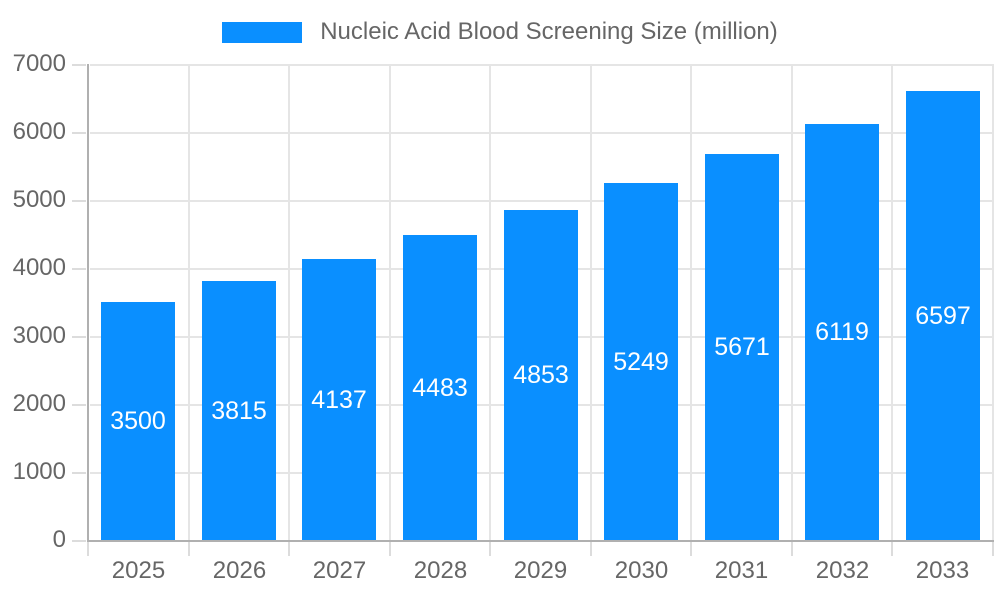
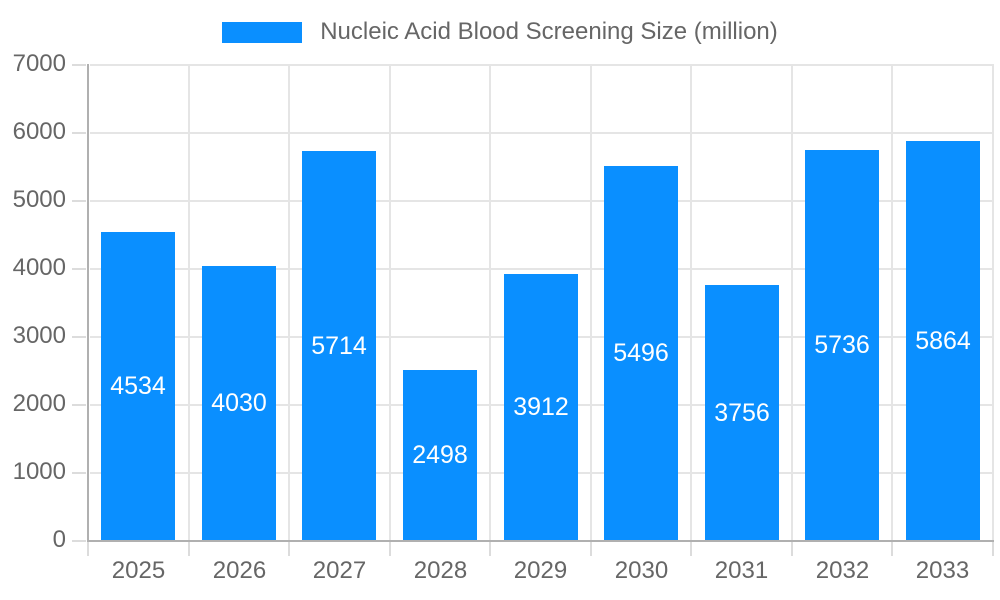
2025: 3500 -> 4534
2026: 3815 -> 4030
2027: 4137 -> 5714
2028: 4483 -> 2498
2029: 4853 -> 3912
2030: 5249 -> 5496
2031: 5671 -> 3756
2032: 6119 -> 5736
2033: 6597 -> 5864
